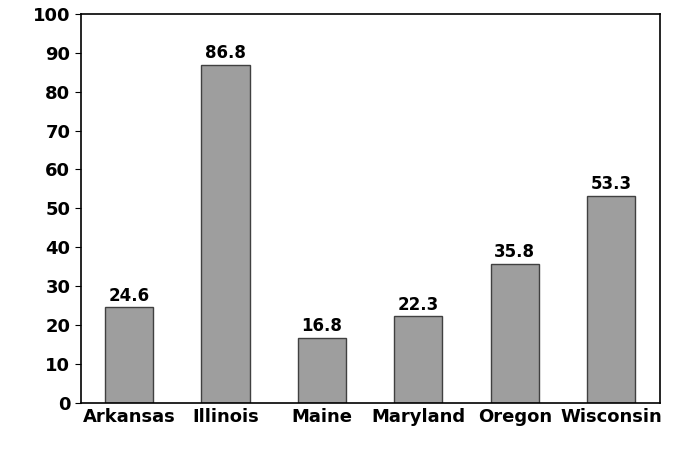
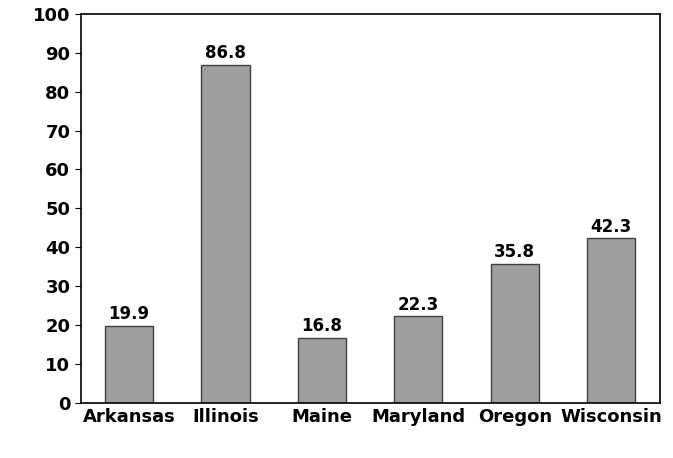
Arkansas: 24.6 -> 19.9
Wisconsin: 53.3 -> 42.3
